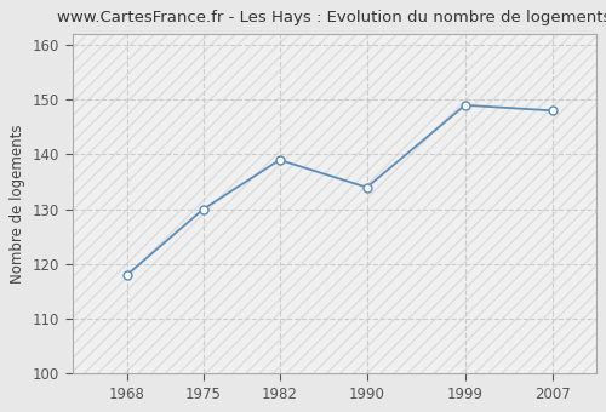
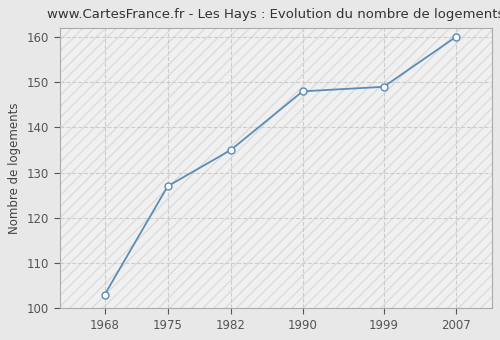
1968: 118 -> 103
1975: 130 -> 127
1982: 139 -> 135
1990: 134 -> 148
2007: 148 -> 160
